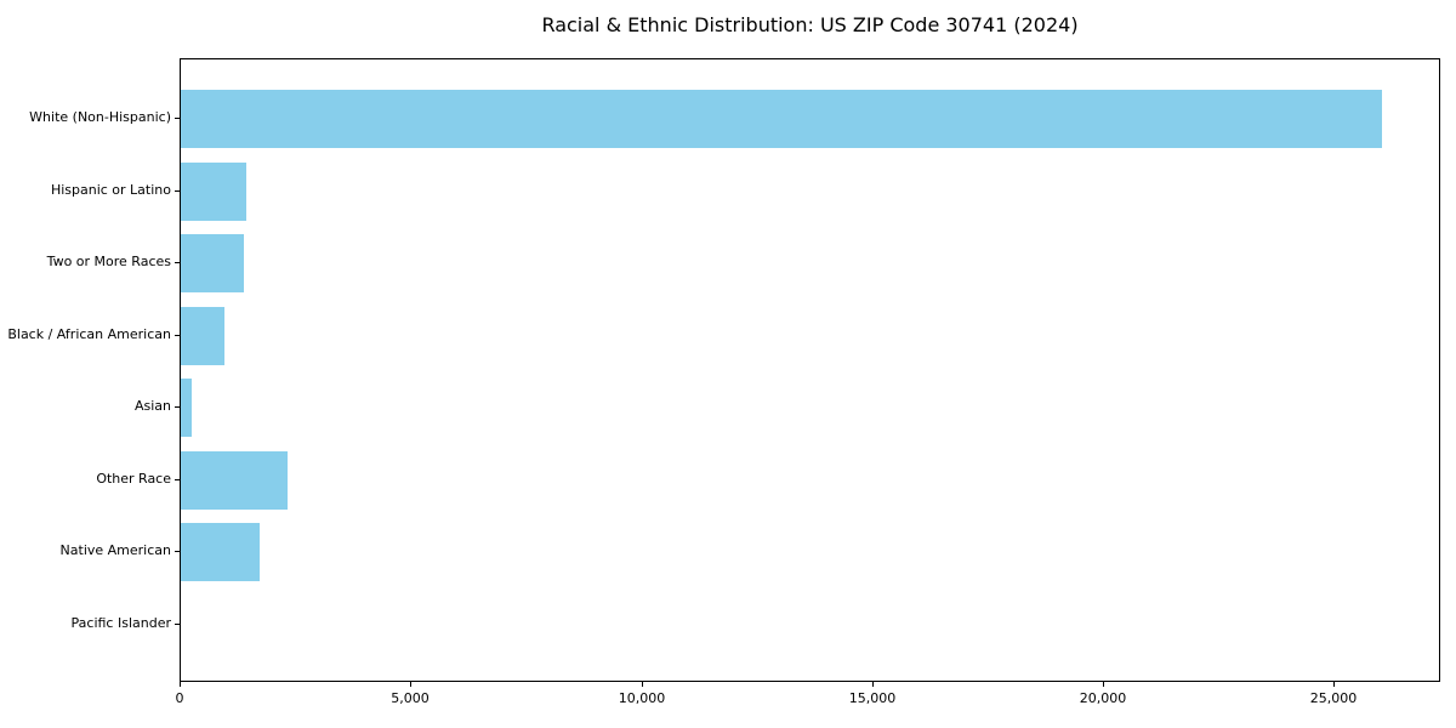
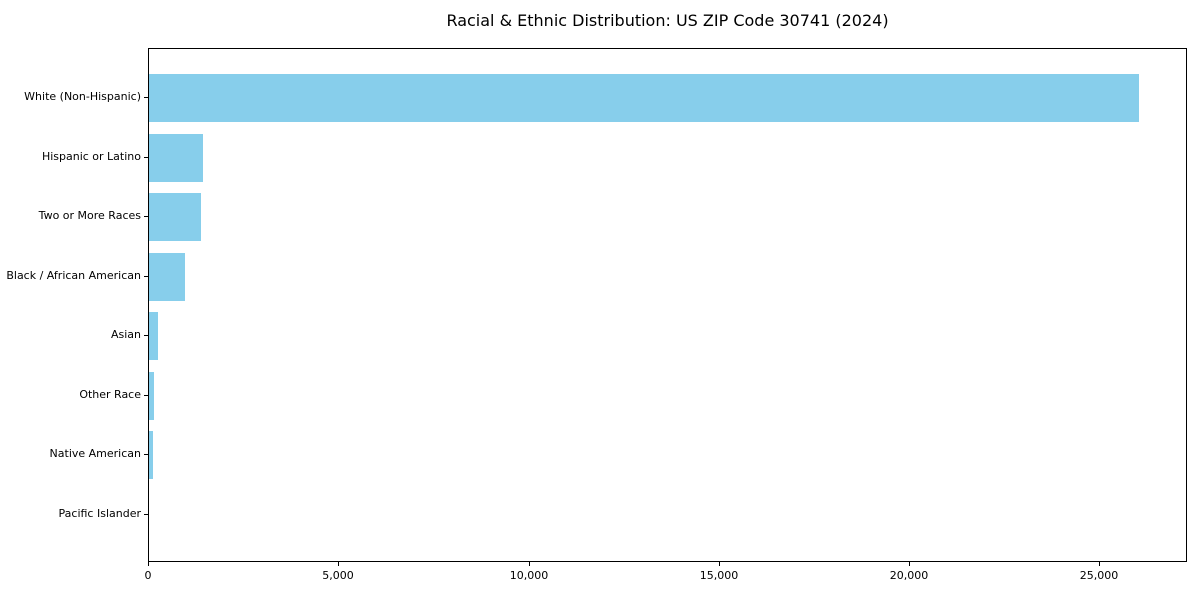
Other Race: 2300 -> 100
Native American: 1700 -> 100
